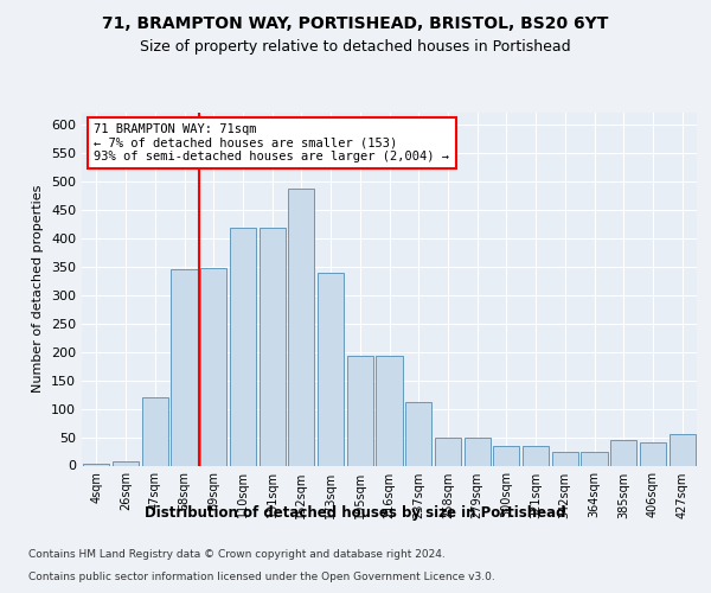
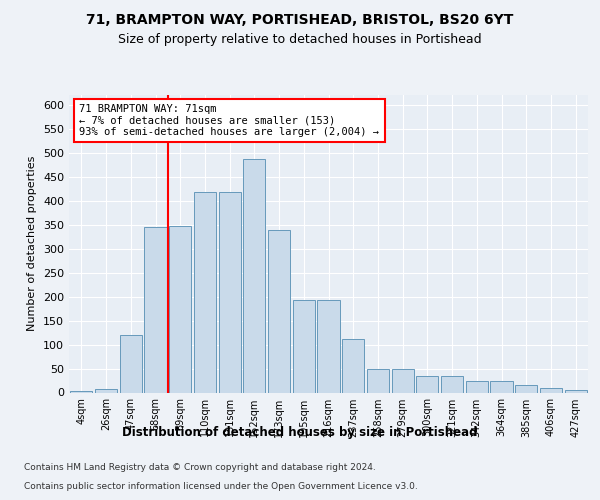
385sqm: 45 -> 15
406sqm: 40 -> 10
427sqm: 55 -> 5
